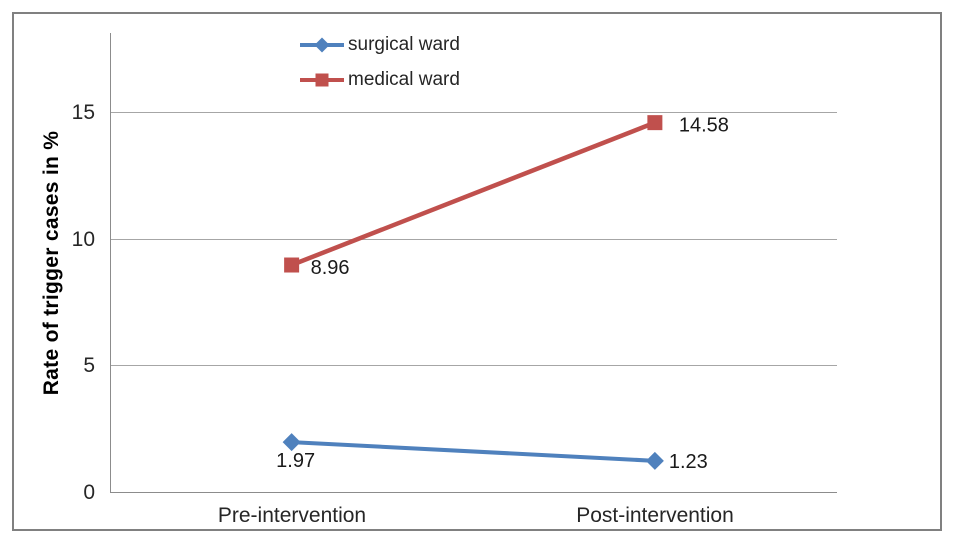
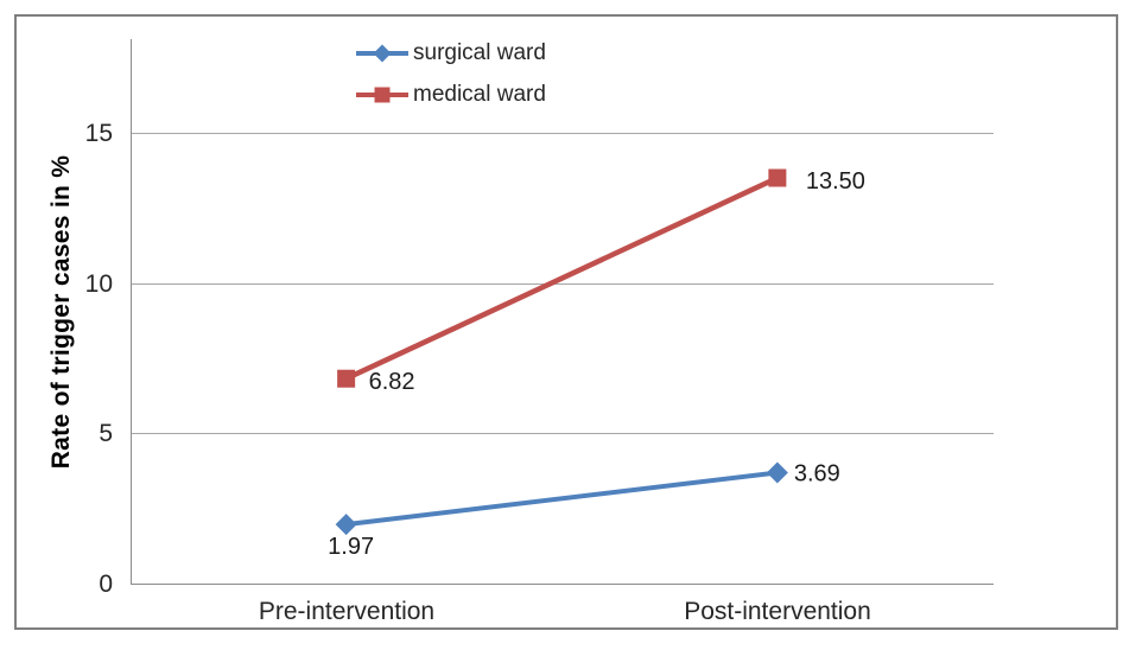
medical ward/Pre-intervention: 8.96 -> 6.82
surgical ward/Post-intervention: 1.23 -> 3.69
medical ward/Post-intervention: 14.58 -> 13.50
